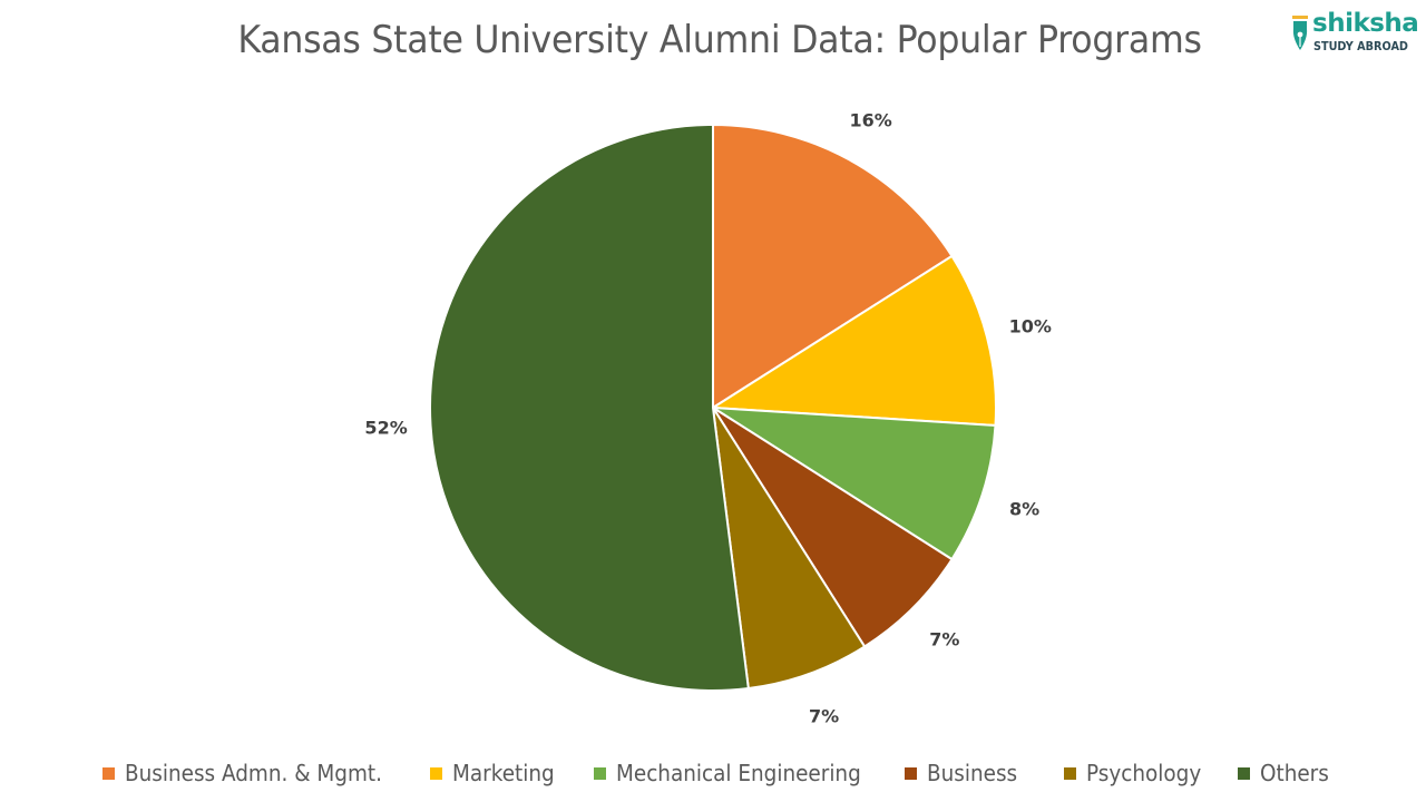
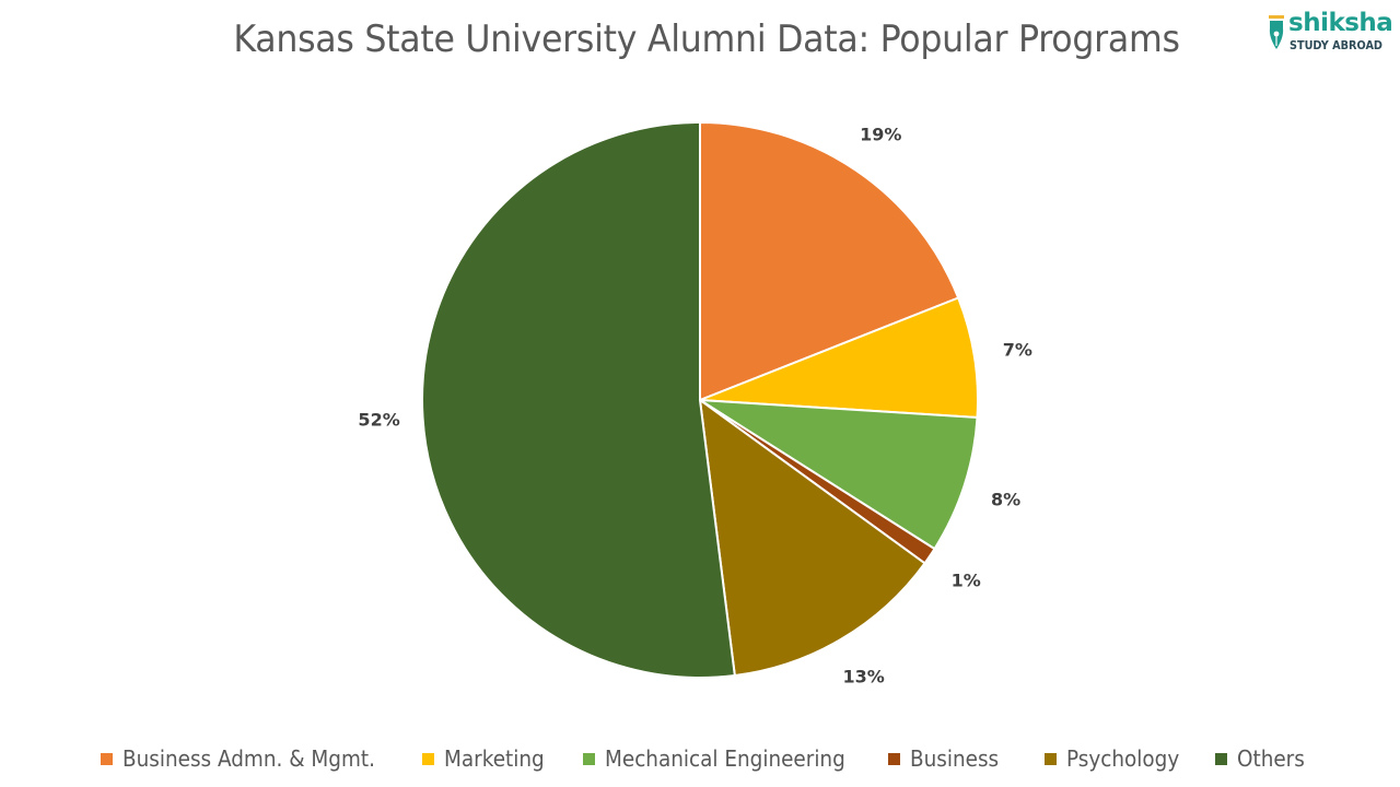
Business Admn. & Mgmt.: 16% -> 19%
Marketing: 10% -> 7%
Business: 7% -> 1%
Psychology: 7% -> 13%
